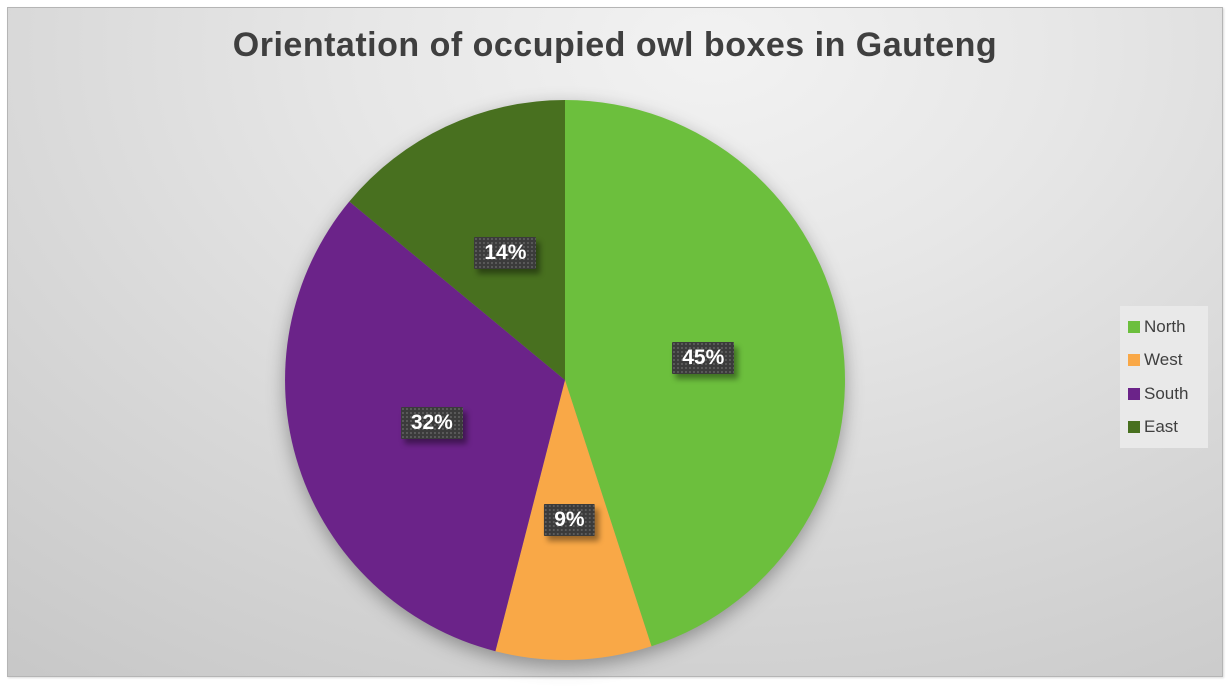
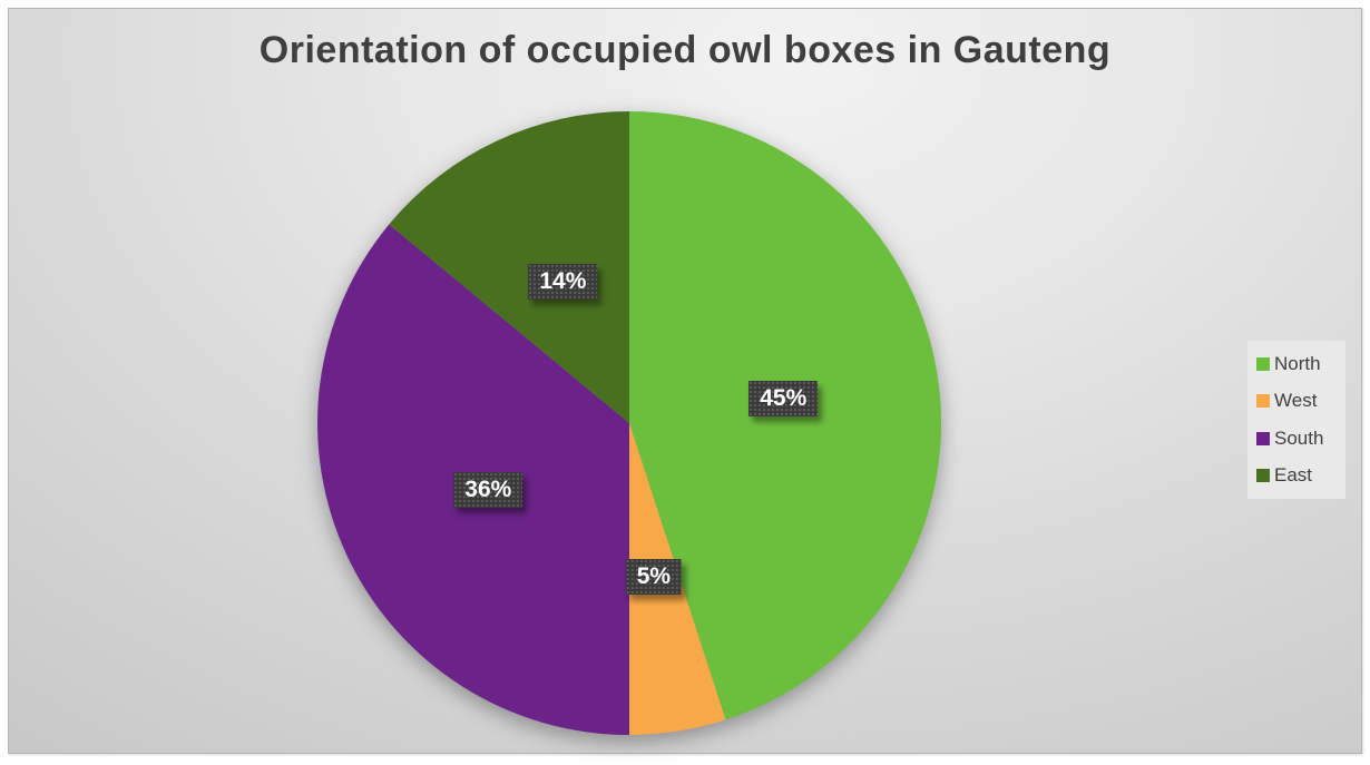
West: 9% -> 5%
South: 32% -> 36%
